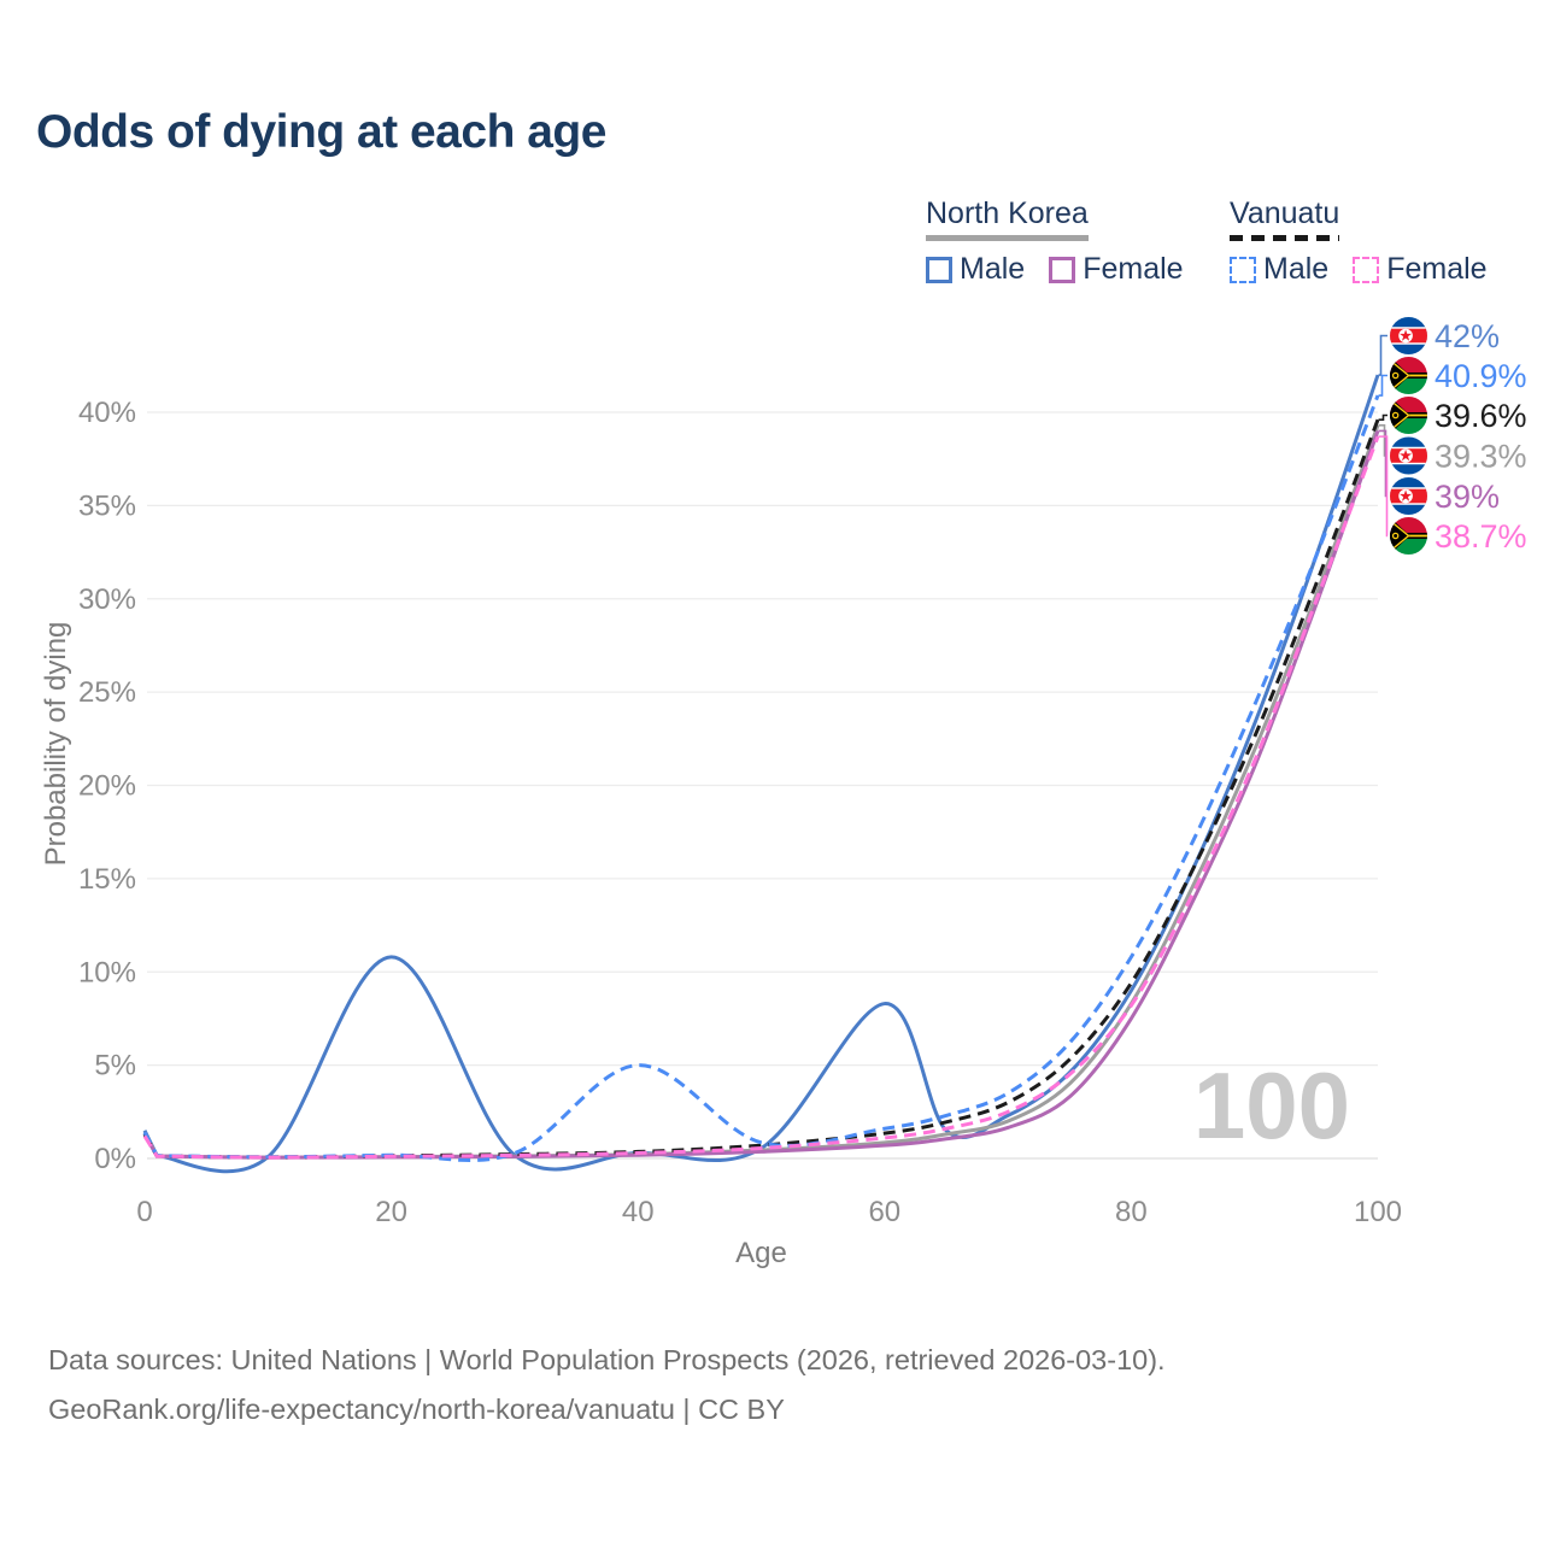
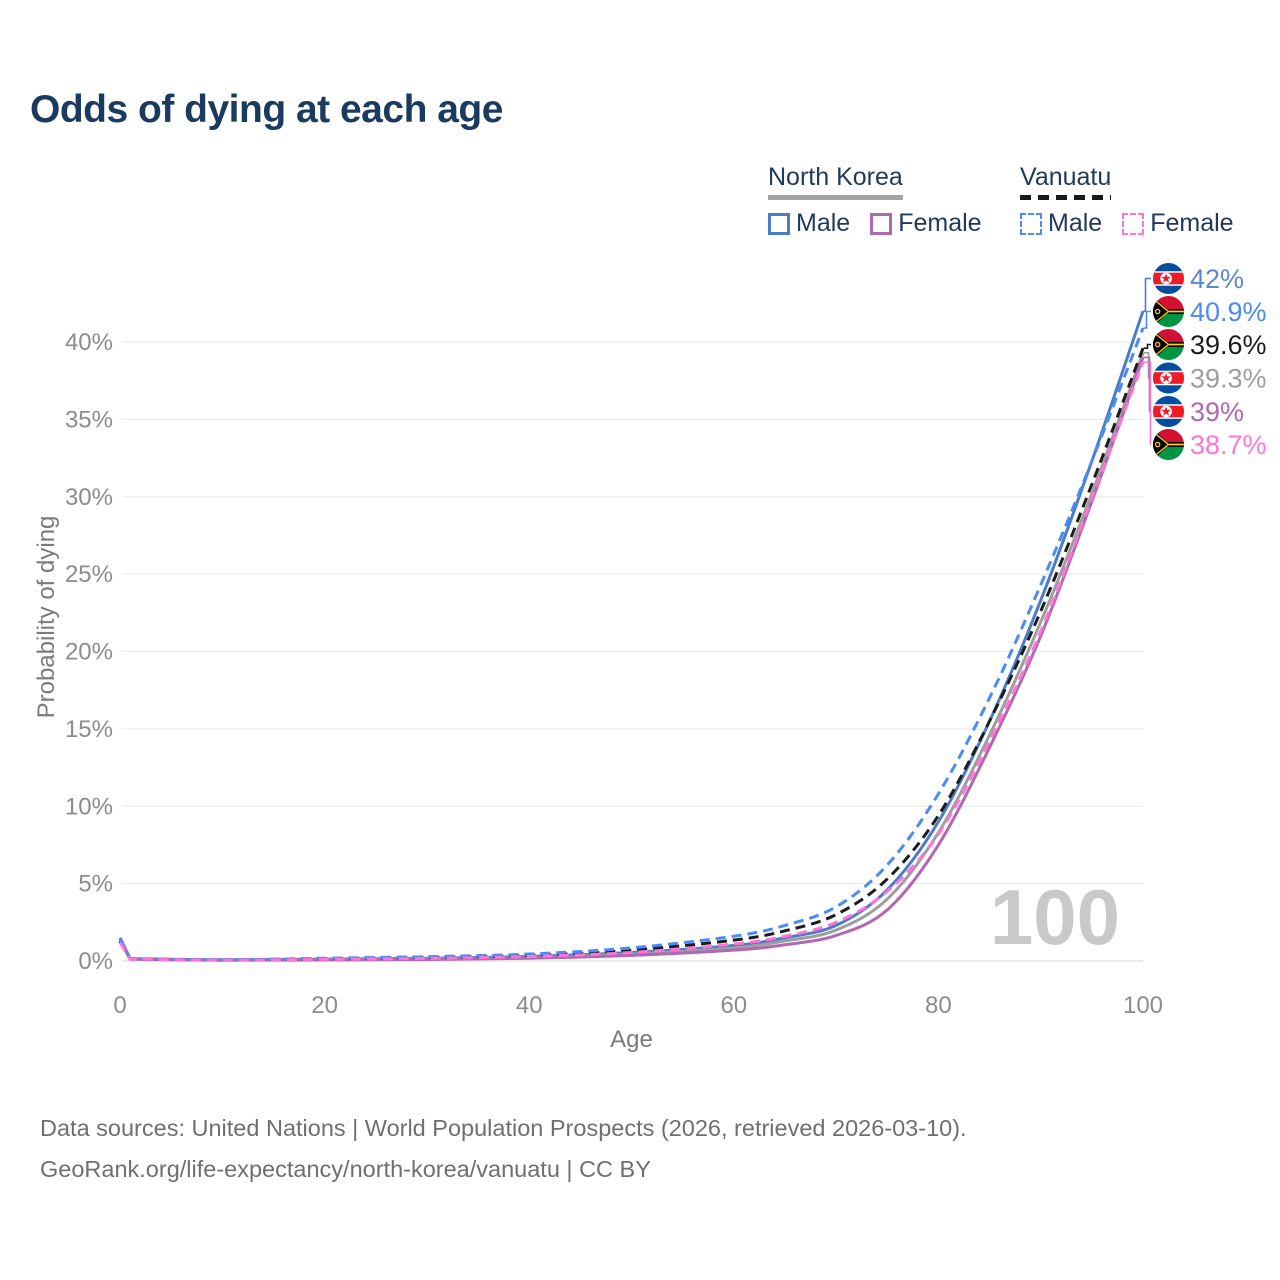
North Korea Male/20: 10.8% -> 0.1%
Vanuatu Male/40: 5.0% -> 0.5%
North Korea Male/60: 8.3% -> 1.0%
